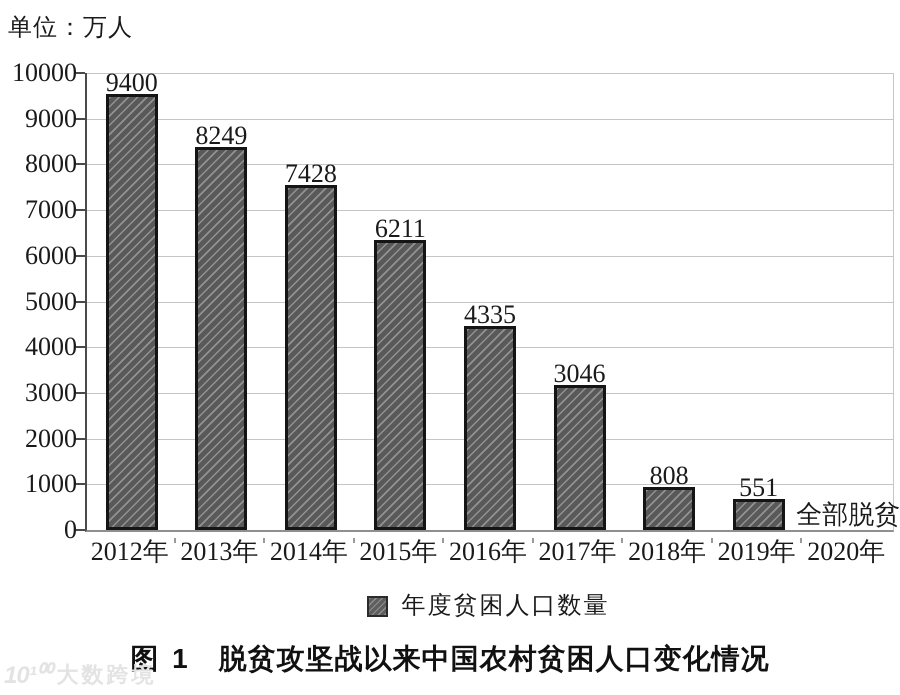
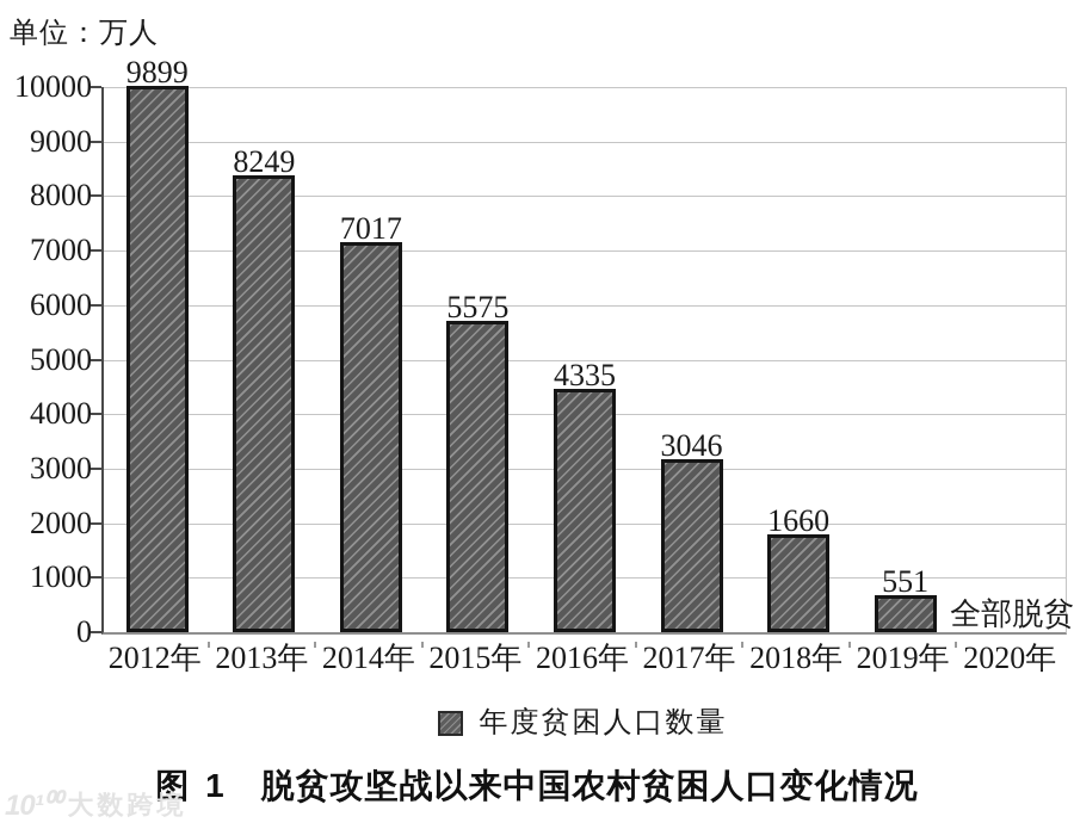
2012年: 9400 -> 9899
2014年: 7428 -> 7017
2015年: 6211 -> 5575
2018年: 808 -> 1660
